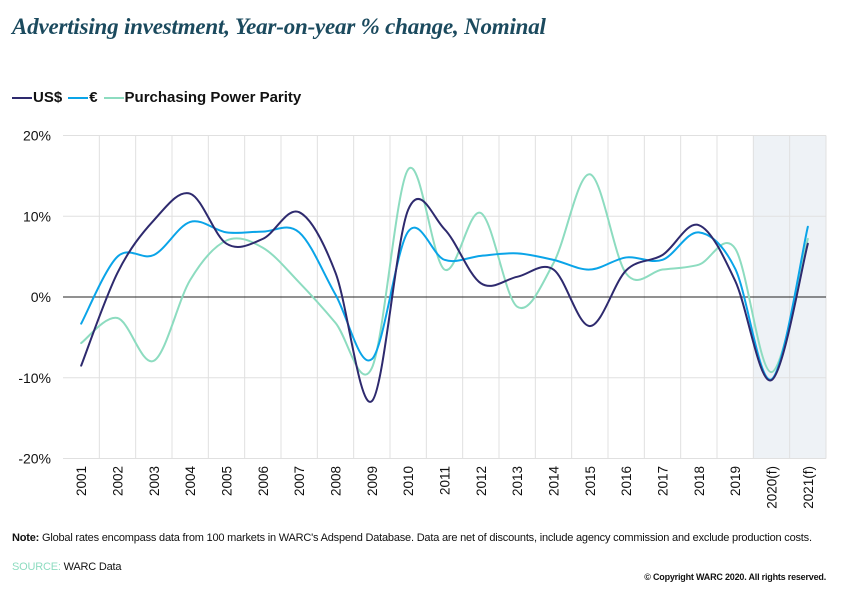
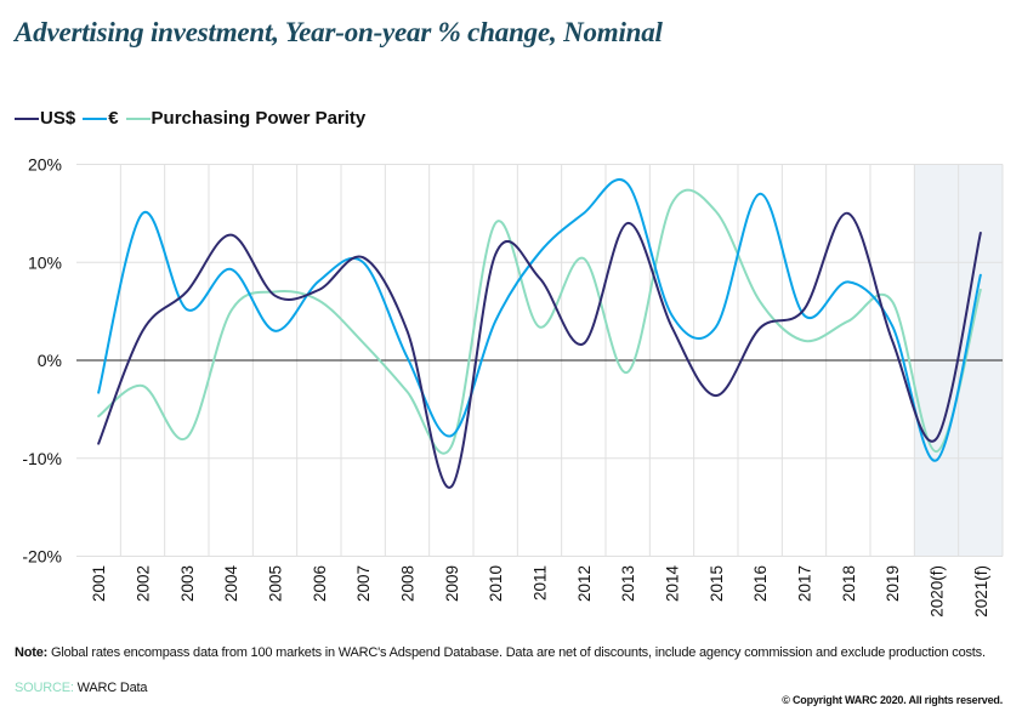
€/2002: 5% -> 15%
US$/2003: 10% -> 7%
Purchasing Power Parity/2004: 2% -> 5%
€/2005: 8% -> 3%
€/2007: 8% -> 10%
€/2010: 8% -> 4%
Purchasing Power Parity/2010: 16% -> 14%
€/2011: 5% -> 11%
€/2012: 5% -> 15%
US$/2013: 2% -> 14%
€/2013: 5% -> 18%
Purchasing Power Parity/2014: 4% -> 16%
€/2016: 5% -> 17%
Purchasing Power Parity/2016: 3% -> 6%
Purchasing Power Parity/2017: 3% -> 2%
US$/2018: 9% -> 15%
US$/2020(f): -10% -> -8%
US$/2021(f): 7% -> 13%
